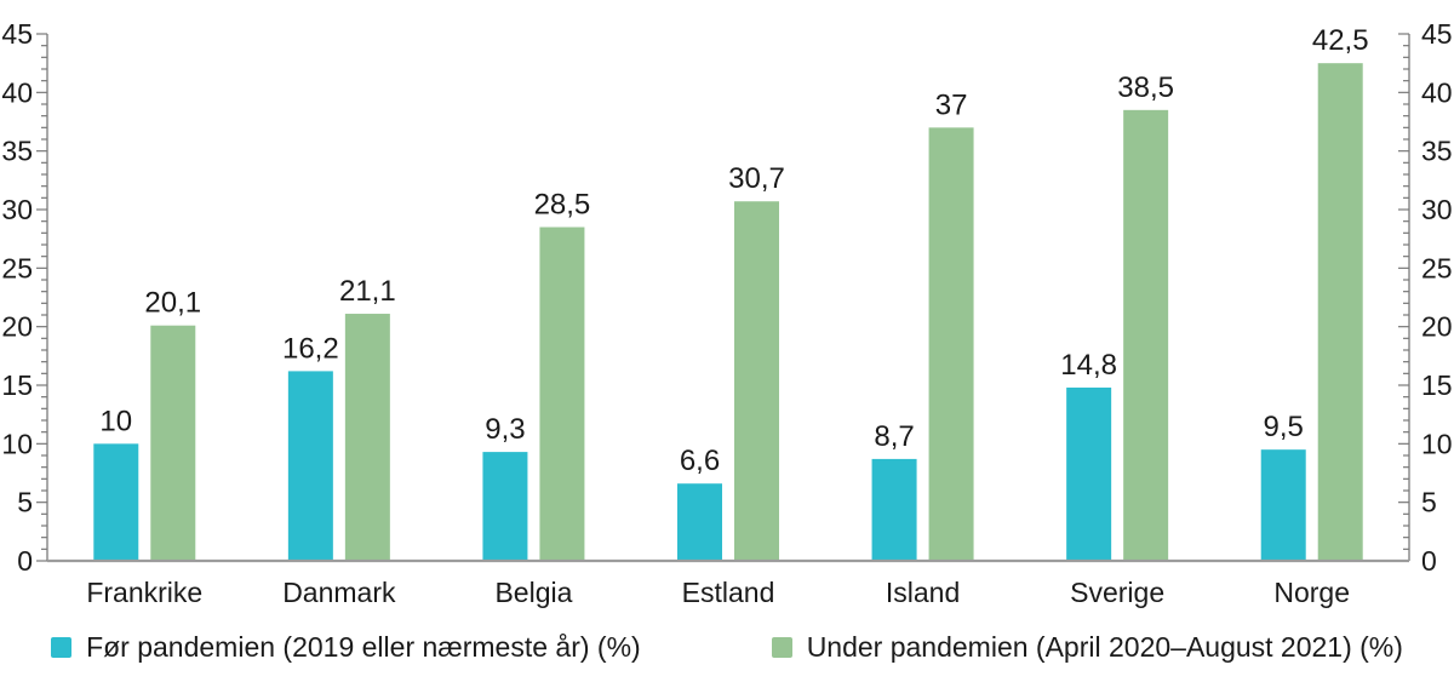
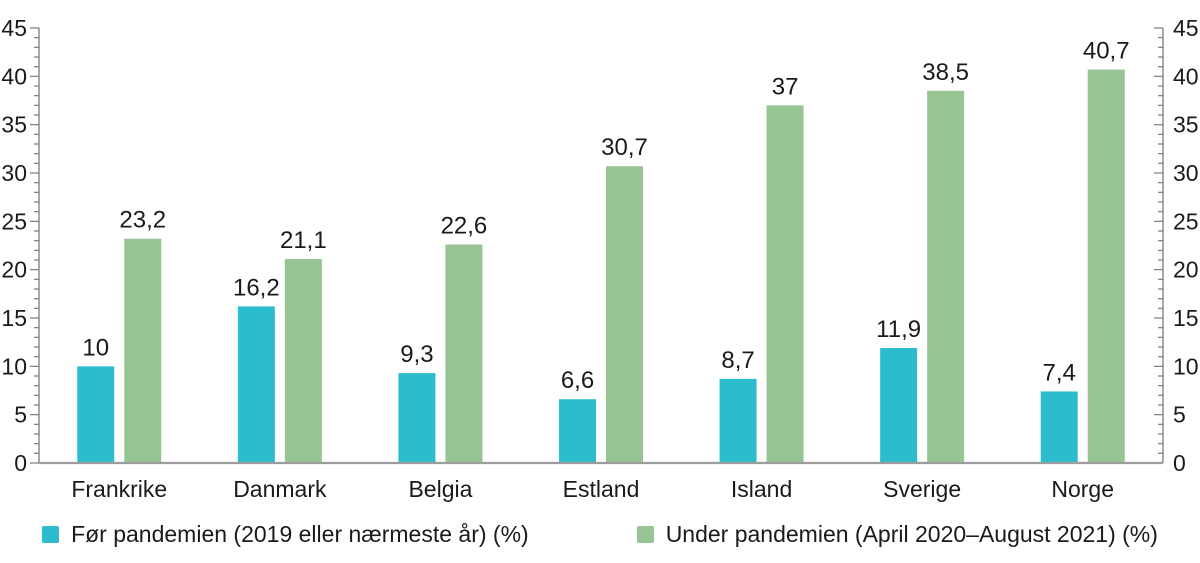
Under pandemien (April 2020–August 2021) (%)/Frankrike: 20,1 -> 23,2
Under pandemien (April 2020–August 2021) (%)/Belgia: 28,5 -> 22,6
Før pandemien (2019 eller nærmeste år) (%)/Sverige: 14,8 -> 11,9
Før pandemien (2019 eller nærmeste år) (%)/Norge: 9,5 -> 7,4
Under pandemien (April 2020–August 2021) (%)/Norge: 42,5 -> 40,7
